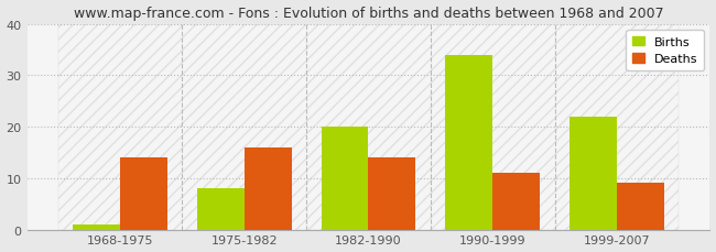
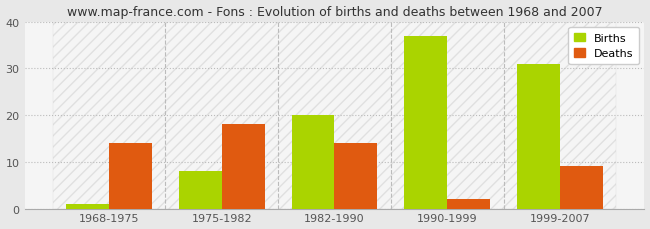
Deaths/1975-1982: 16 -> 18
Births/1990-1999: 34 -> 37
Deaths/1990-1999: 11 -> 2
Births/1999-2007: 22 -> 31
